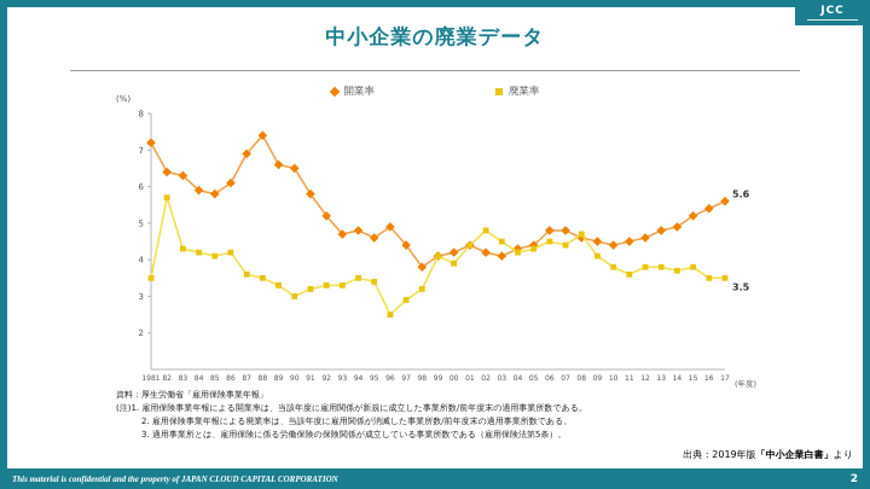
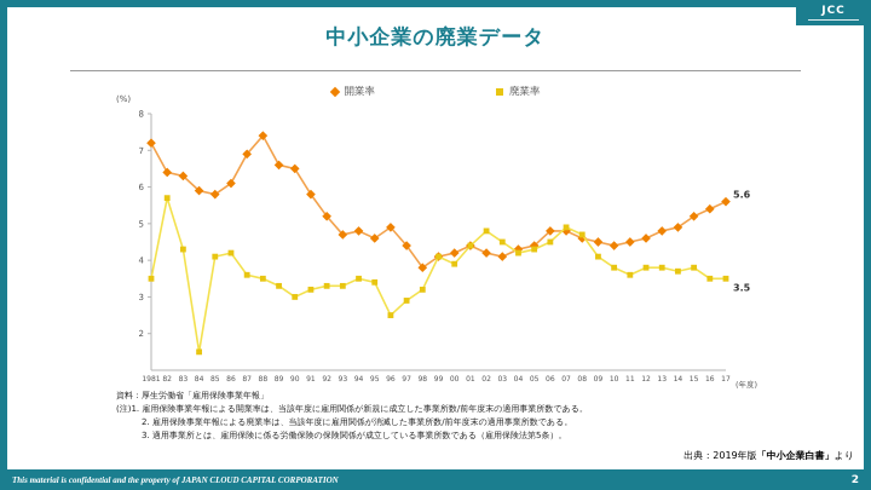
廃業率/84: 4.2 -> 1.5
廃業率/07: 4.4 -> 4.9
